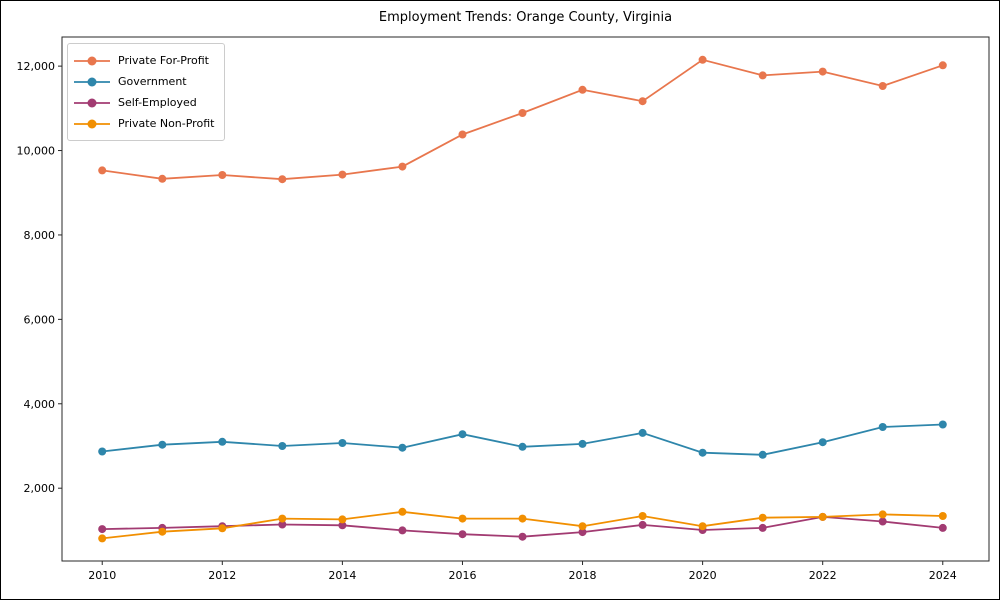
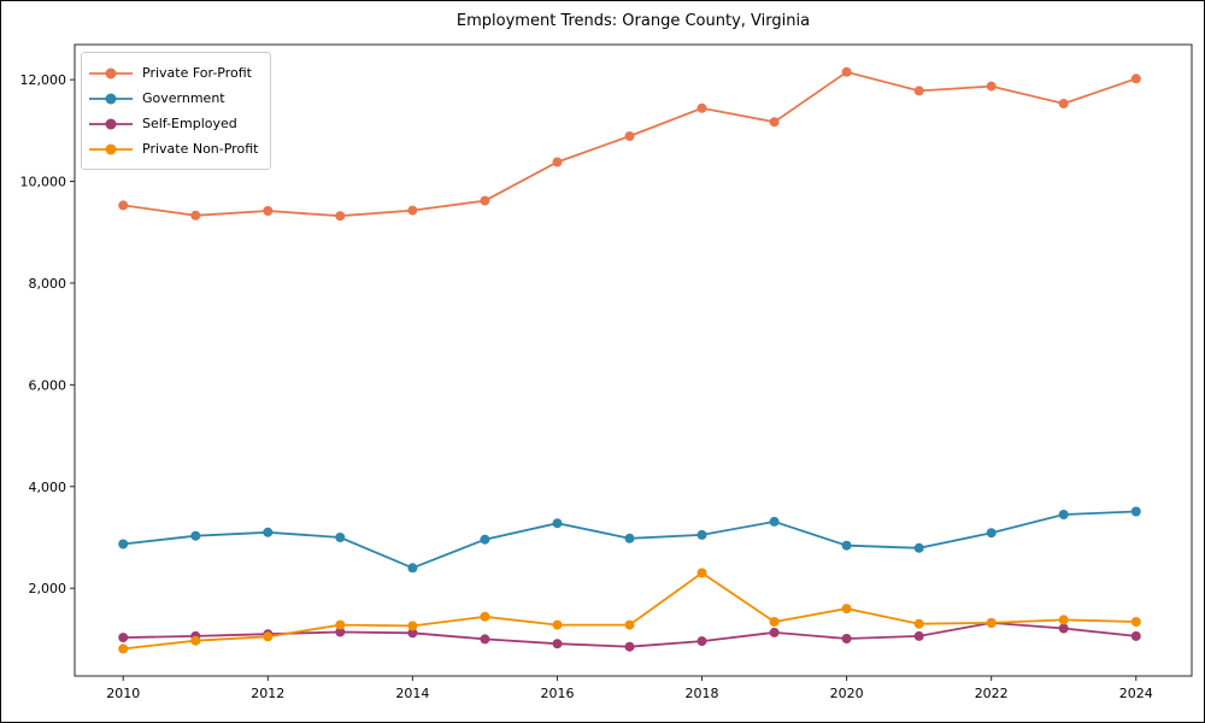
Government/2014: 3100 -> 2400
Private Non-Profit/2018: 1100 -> 2300
Private Non-Profit/2020: 1100 -> 1600
